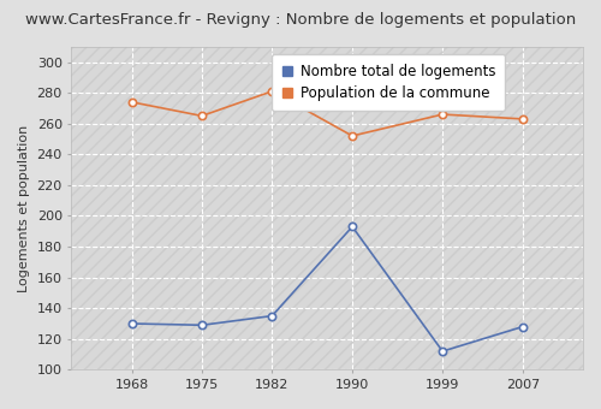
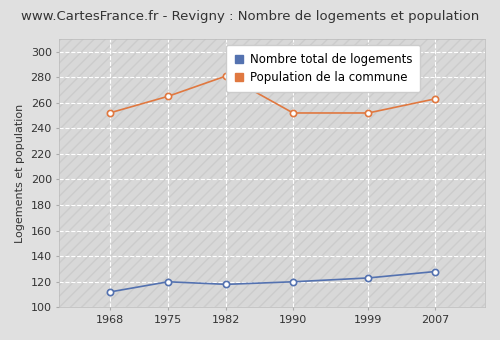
Nombre total de logements/1968: 130 -> 112
Population de la commune/1968: 274 -> 252
Nombre total de logements/1975: 129 -> 120
Nombre total de logements/1982: 135 -> 118
Nombre total de logements/1990: 193 -> 120
Nombre total de logements/1999: 112 -> 123
Population de la commune/1999: 266 -> 252
